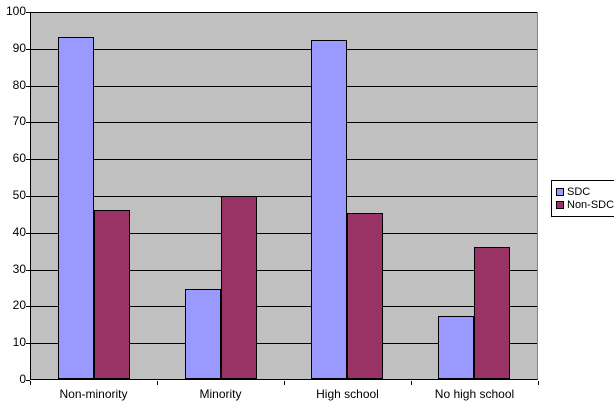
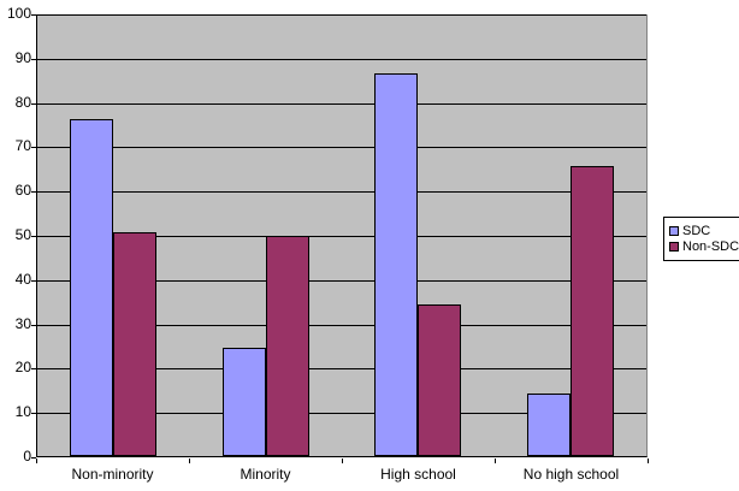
SDC/Non-minority: 93 -> 76
Non-SDC/Non-minority: 46 -> 50
SDC/High school: 92 -> 86
Non-SDC/High school: 45 -> 34
SDC/No high school: 17 -> 14
Non-SDC/No high school: 36 -> 66
